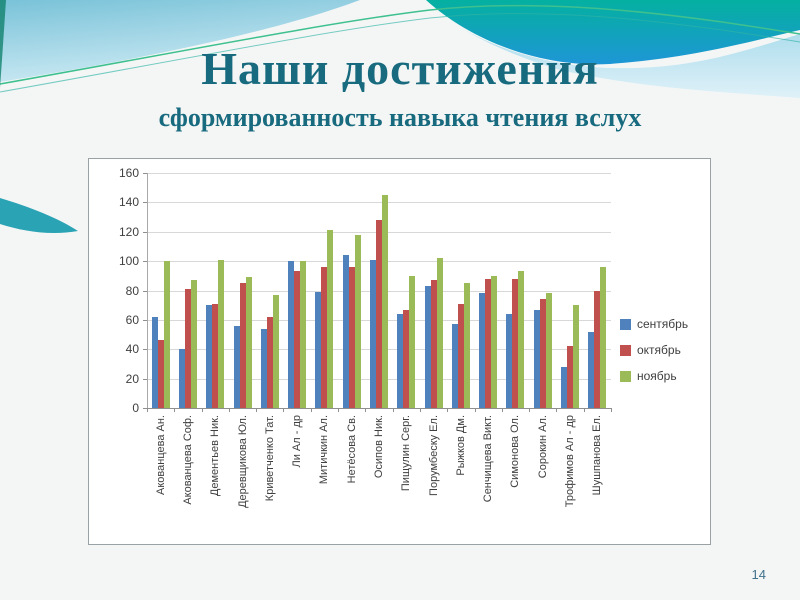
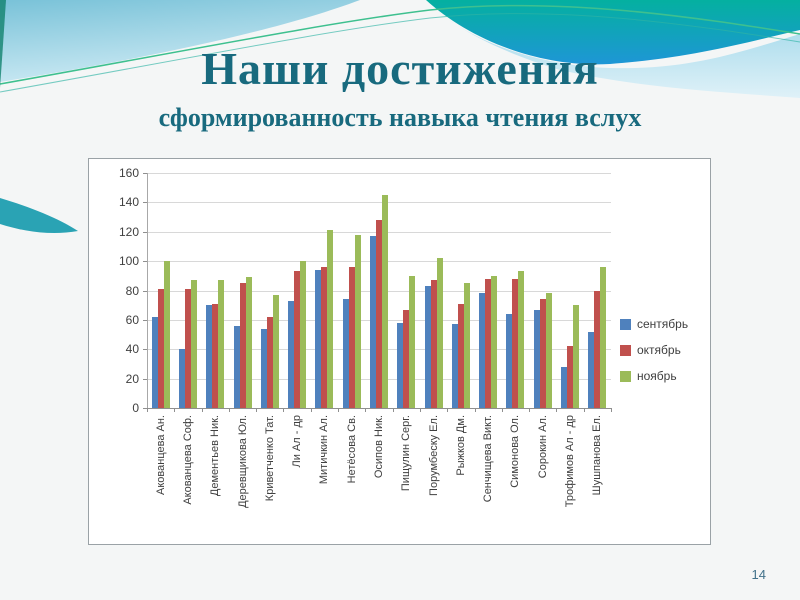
октябрь/Акованцева Ан.: 46 -> 81
ноябрь/Дементьев Ник.: 101 -> 87
сентябрь/Ли Ал - др: 100 -> 73
сентябрь/Митичкин Ал.: 79 -> 94
сентябрь/Нетёсова Св.: 104 -> 74
сентябрь/Осипов Ник.: 101 -> 117
сентябрь/Пищулин Серг.: 64 -> 58
